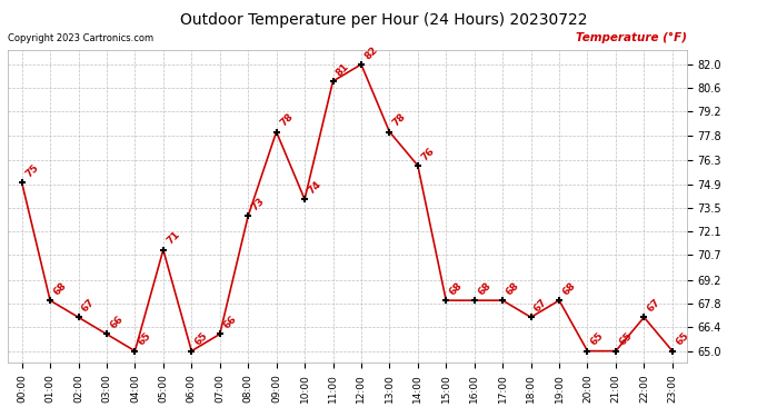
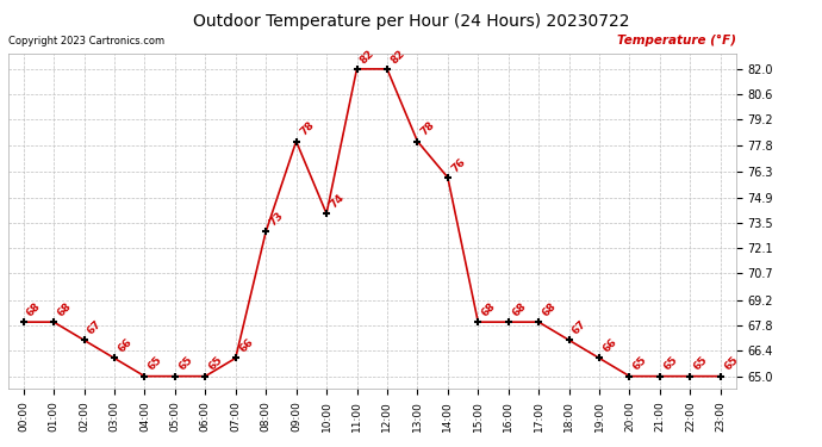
00:00: 75 -> 68
05:00: 71 -> 65
11:00: 81 -> 82
19:00: 68 -> 66
22:00: 67 -> 65
